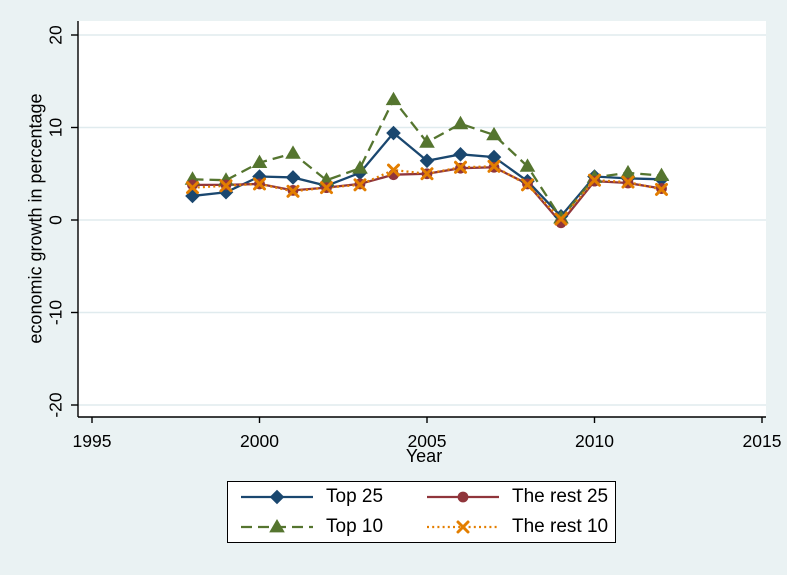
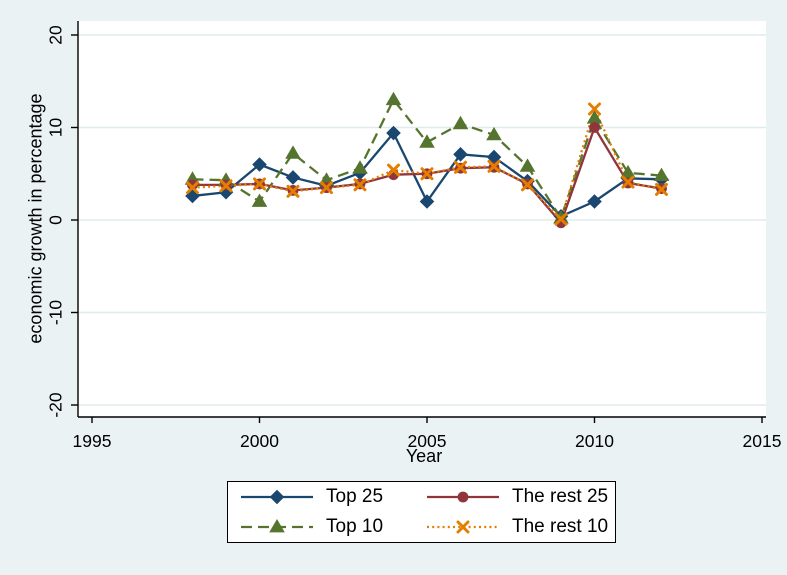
Top 25/2000: 5 -> 6
Top 10/2000: 6 -> 2
Top 25/2005: 6 -> 2
Top 25/2010: 5 -> 2
Top 10/2010: 5 -> 11
The rest 25/2010: 4 -> 10
The rest 10/2010: 4 -> 12
